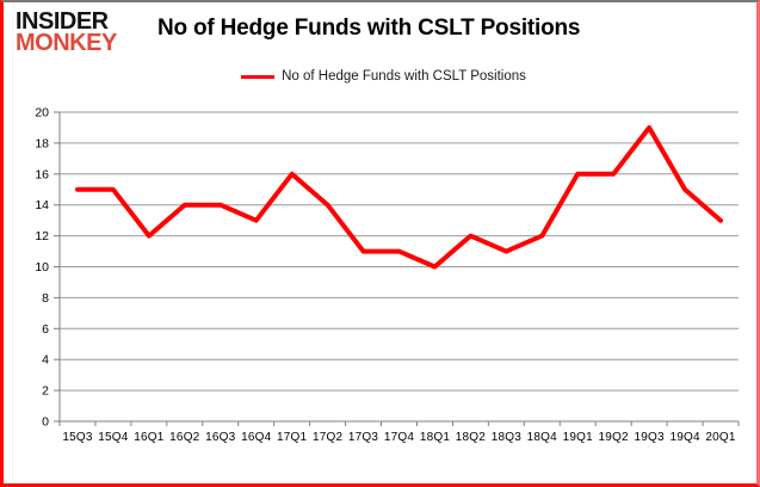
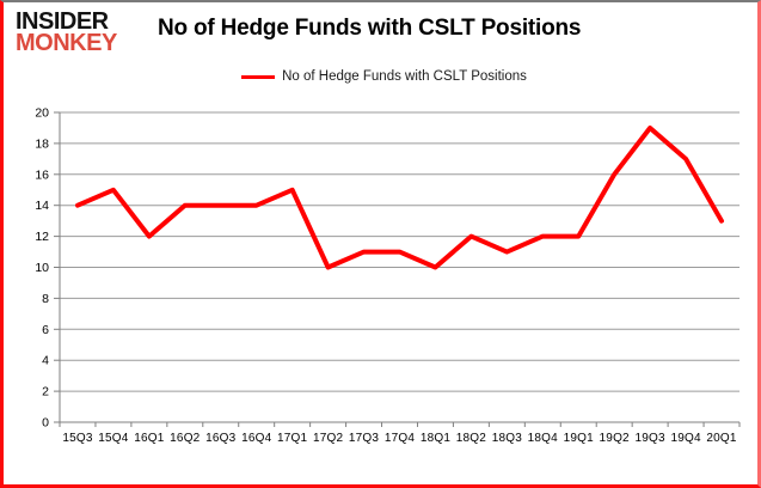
15Q3: 15 -> 14
16Q4: 13 -> 14
17Q1: 16 -> 15
17Q2: 14 -> 10
19Q1: 16 -> 12
19Q4: 15 -> 17
